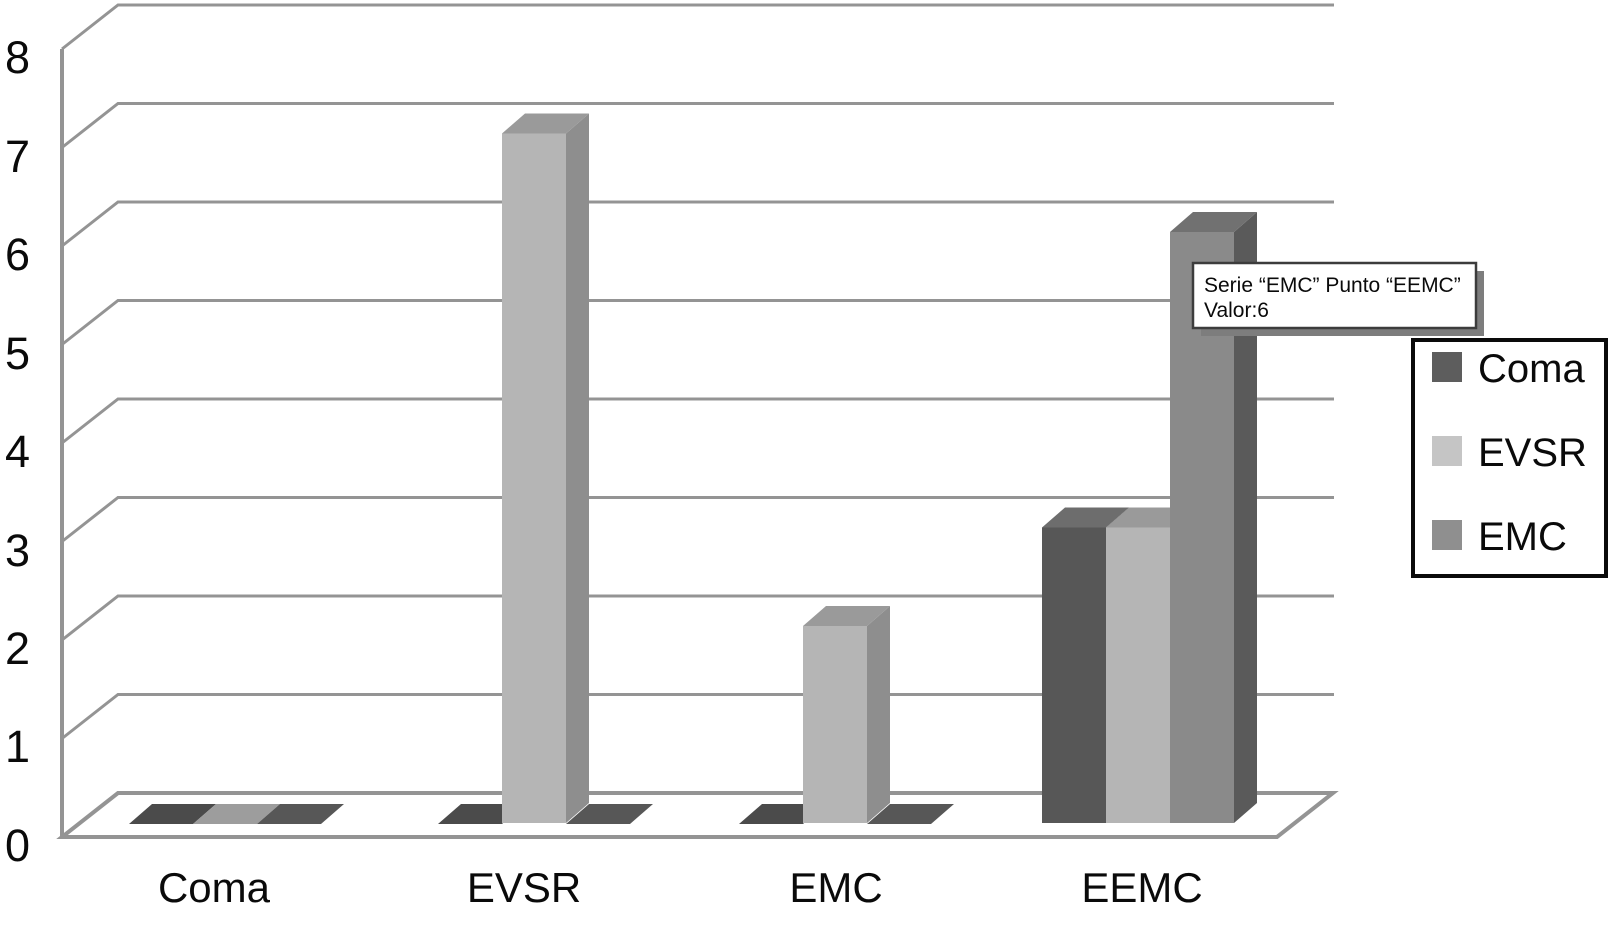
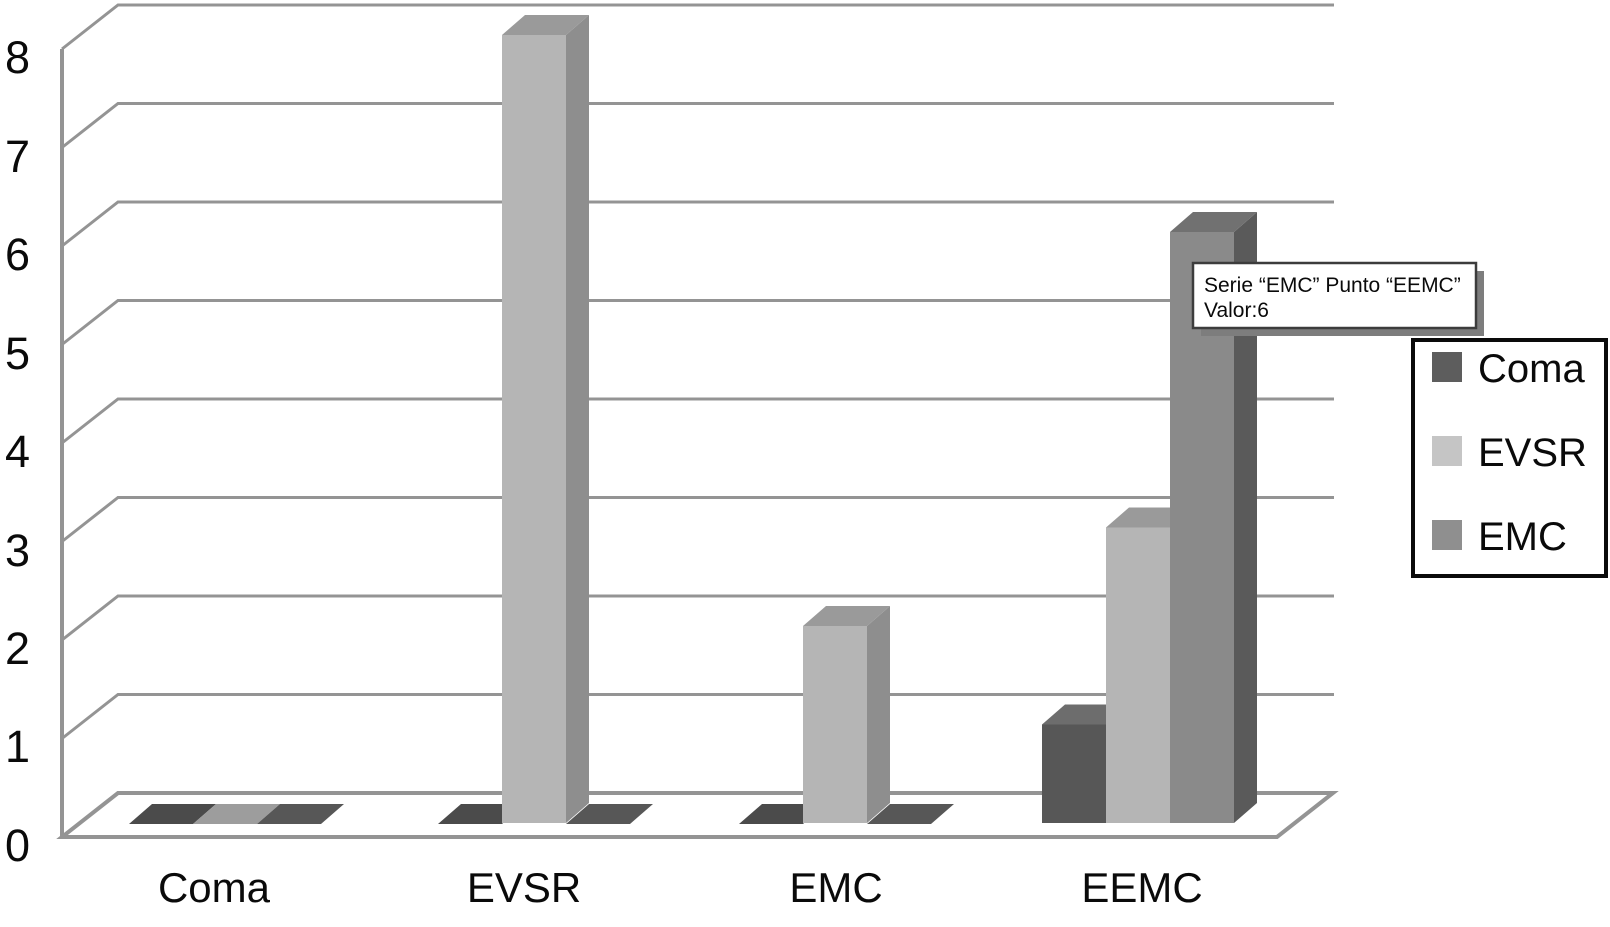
EVSR/EVSR: 7 -> 8
Coma/EEMC: 3 -> 1
